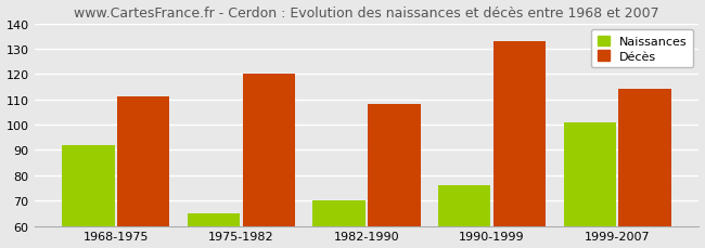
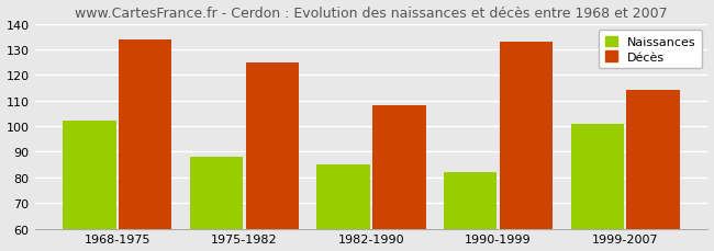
Naissances/1968-1975: 92 -> 102
Décès/1968-1975: 111 -> 134
Naissances/1975-1982: 65 -> 88
Décès/1975-1982: 120 -> 125
Naissances/1982-1990: 70 -> 85
Naissances/1990-1999: 76 -> 82
